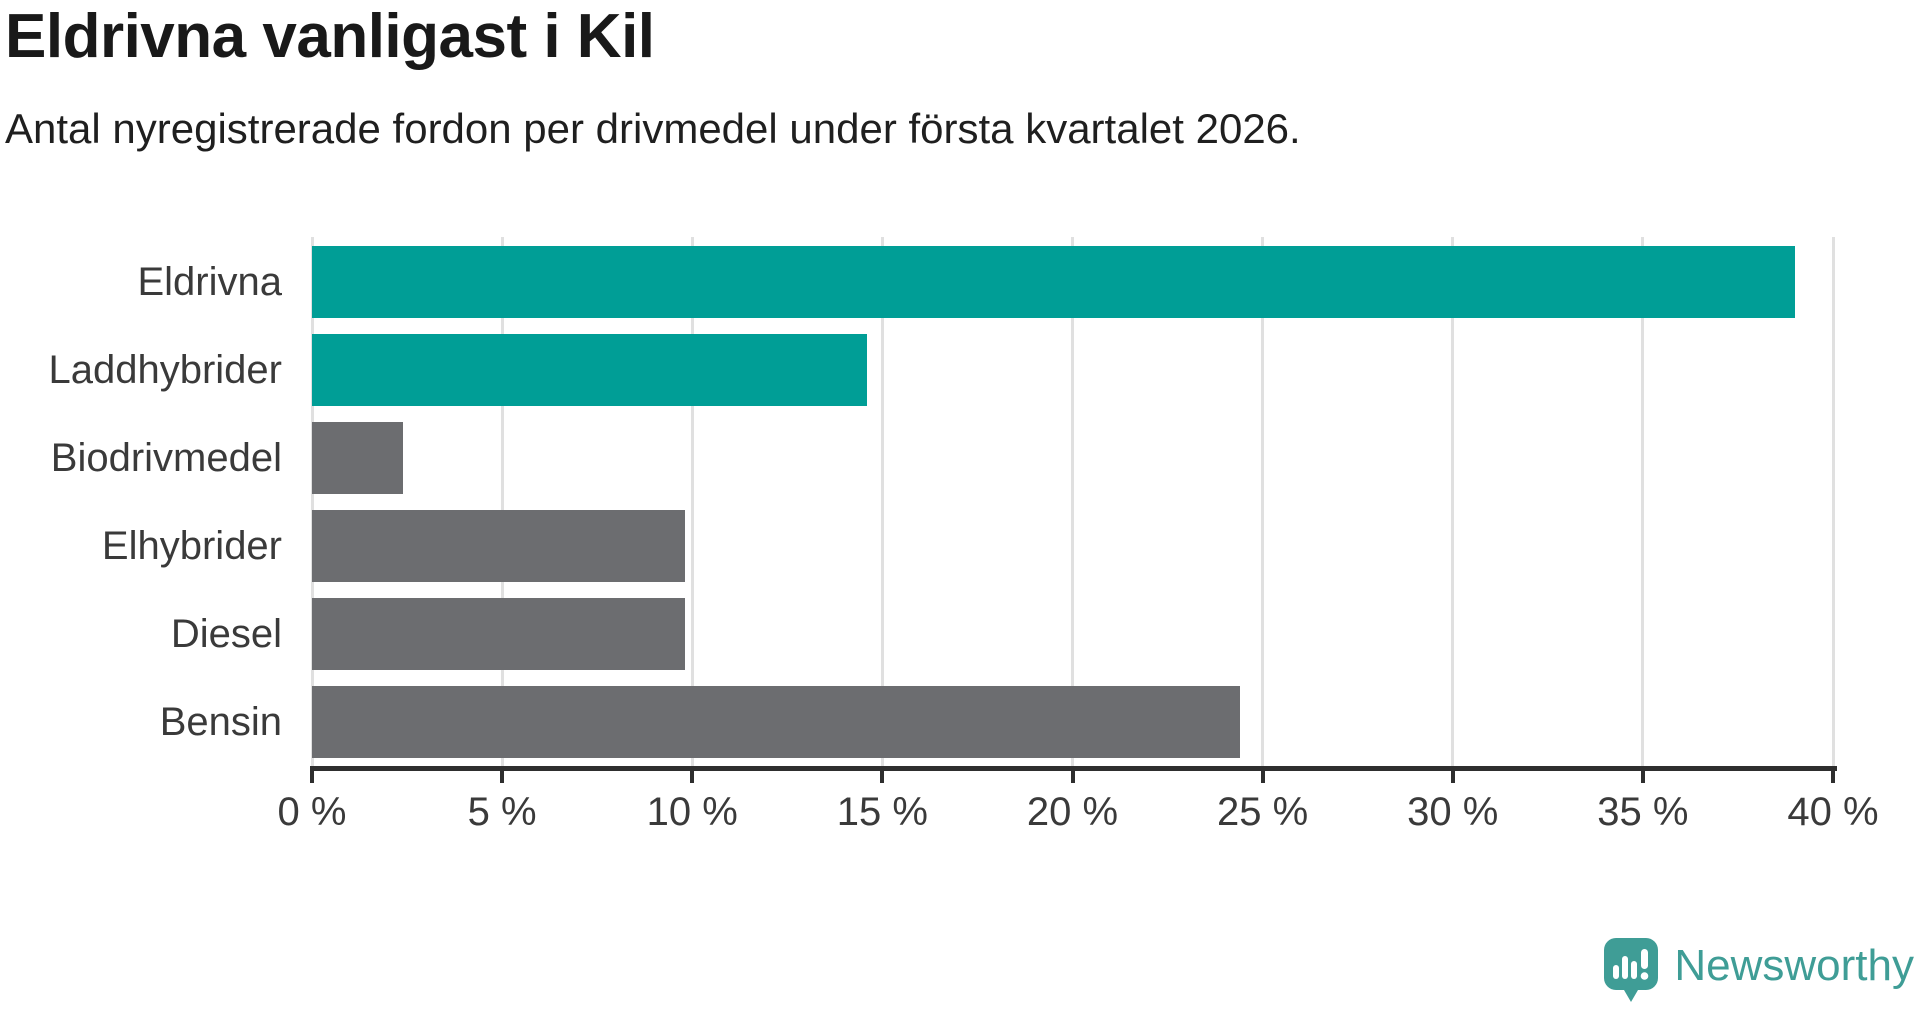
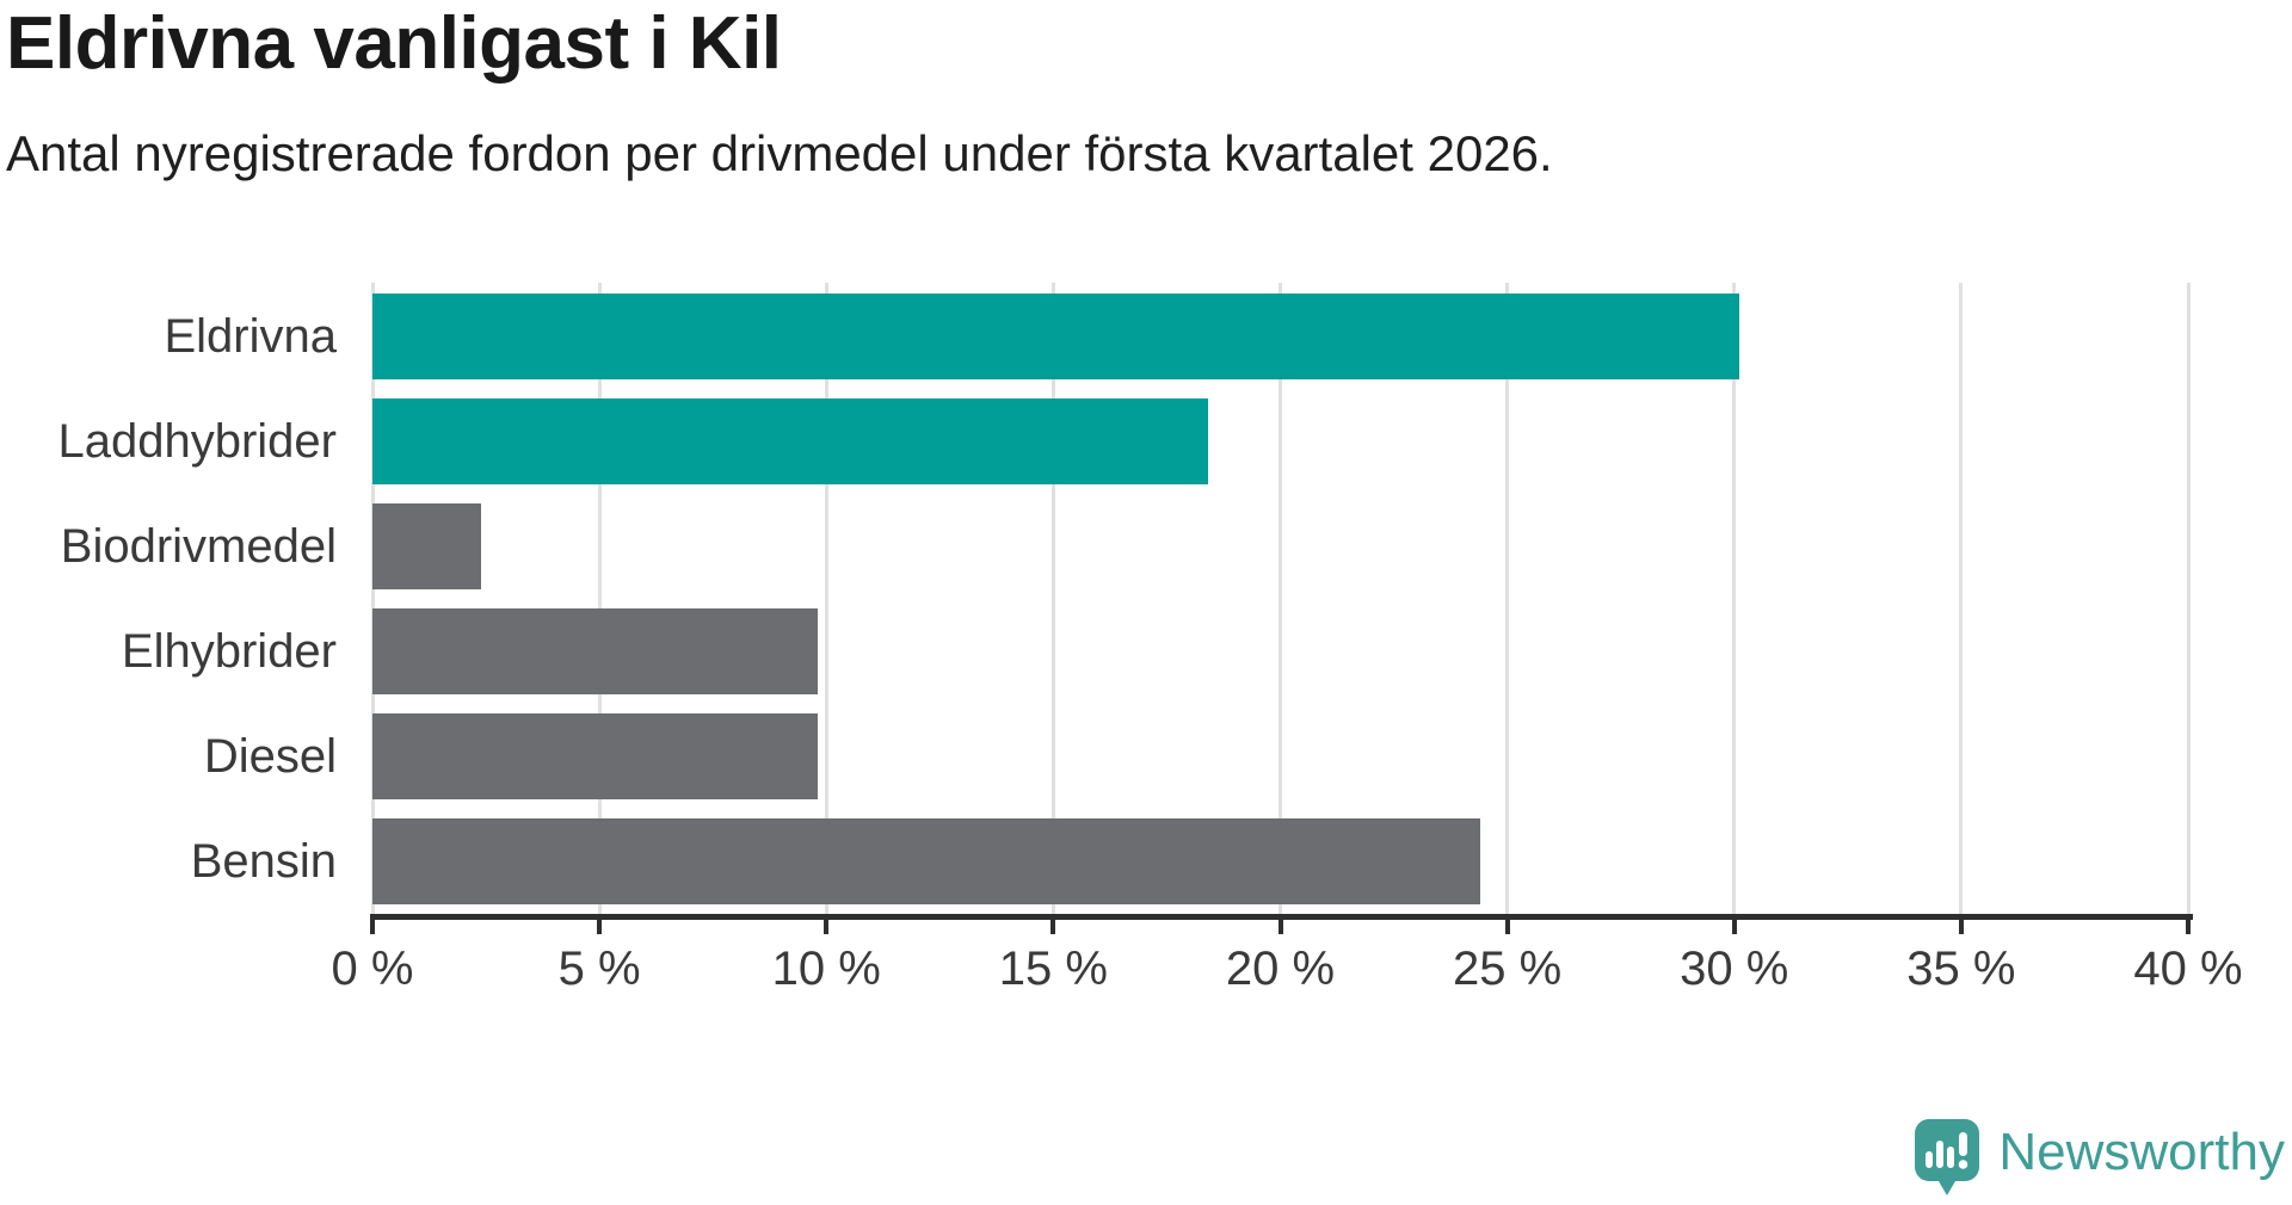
Eldrivna: 39.0% -> 30.1%
Laddhybrider: 14.6% -> 18.4%
